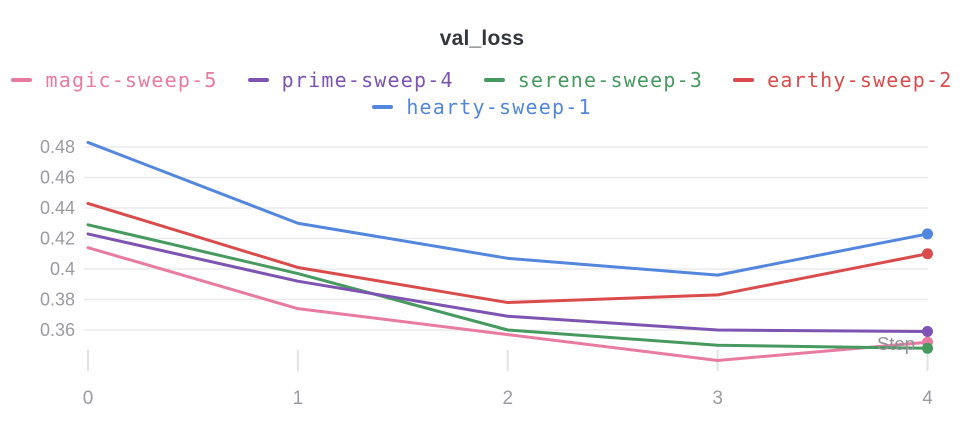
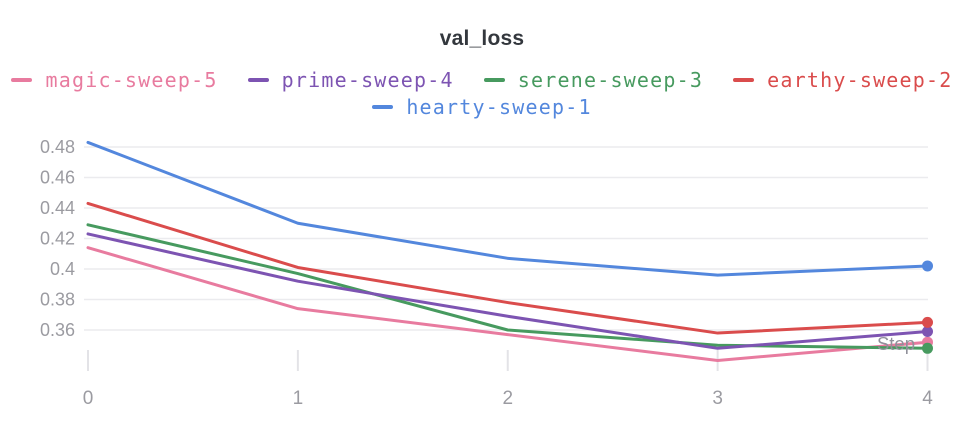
prime-sweep-4/3: 0.360 -> 0.348
earthy-sweep-2/3: 0.383 -> 0.358
earthy-sweep-2/4: 0.410 -> 0.365
hearty-sweep-1/4: 0.423 -> 0.402
